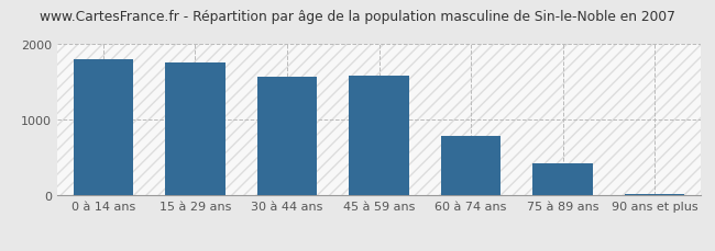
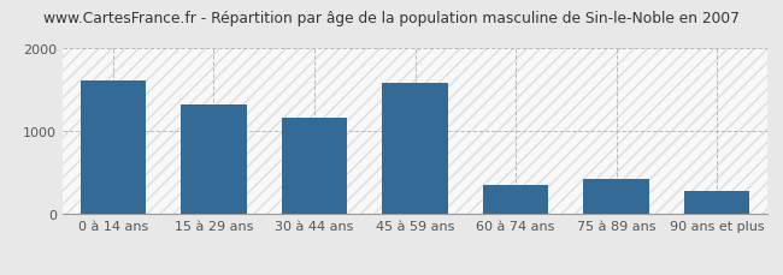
0 à 14 ans: 1800 -> 1620
15 à 29 ans: 1760 -> 1320
30 à 44 ans: 1580 -> 1160
60 à 74 ans: 790 -> 360
90 ans et plus: 20 -> 280
